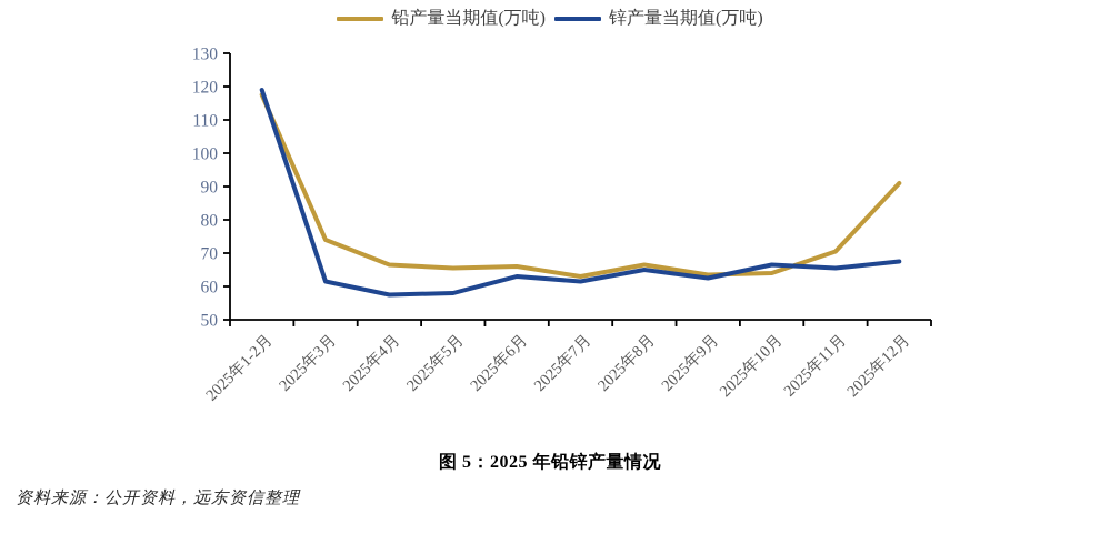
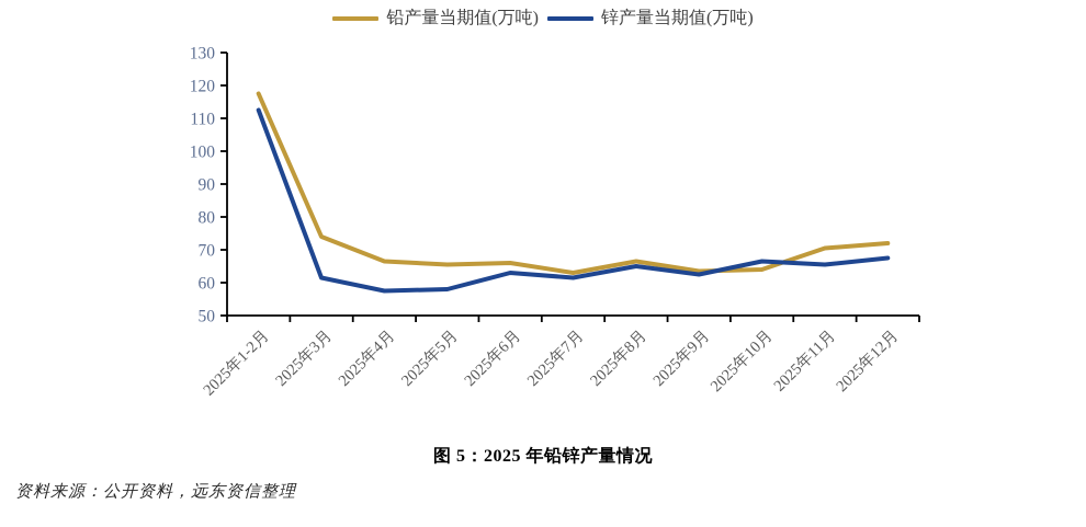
锌产量当期值(万吨)/2025年1-2月: 119 -> 112
铅产量当期值(万吨)/2025年12月: 91 -> 72
